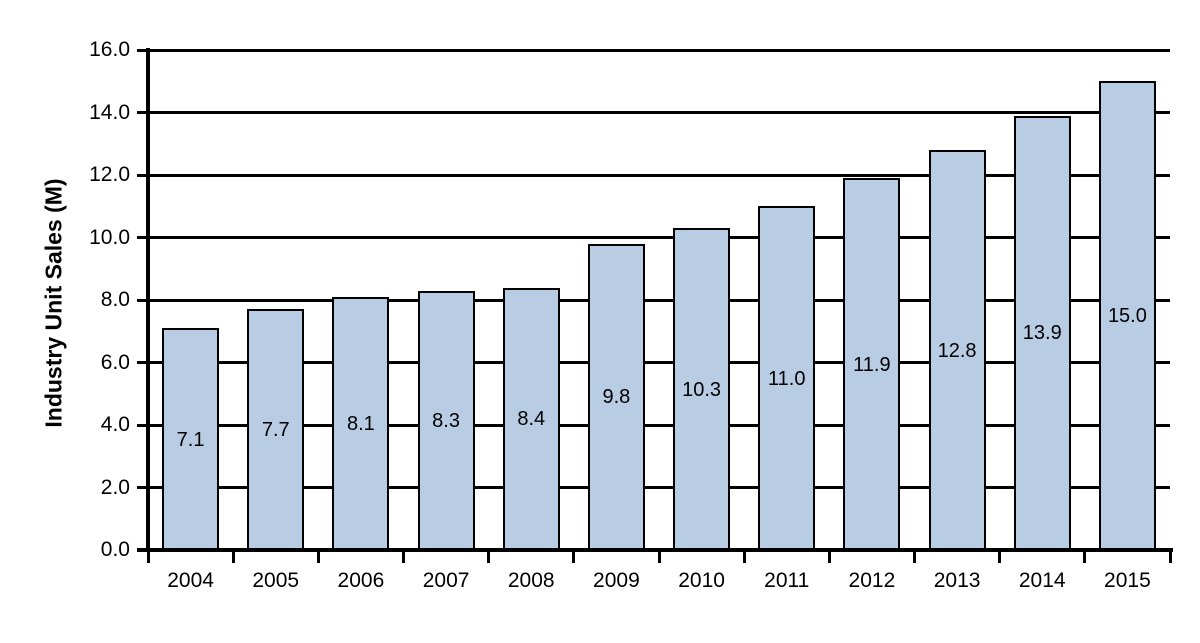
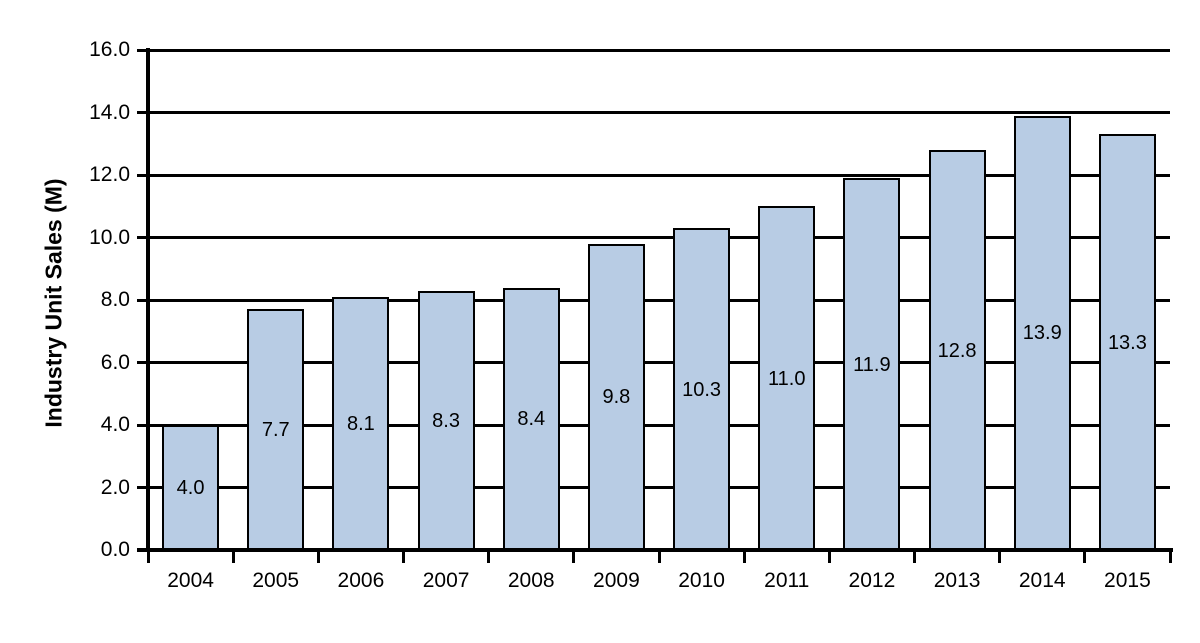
2004: 7.1 -> 4.0
2015: 15.0 -> 13.3
